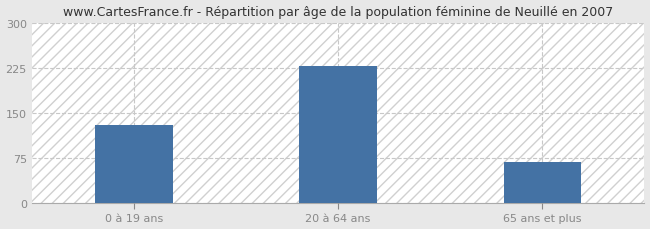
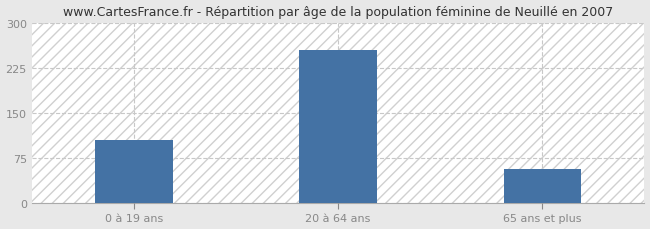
0 à 19 ans: 130 -> 105
20 à 64 ans: 228 -> 255
65 ans et plus: 68 -> 57
